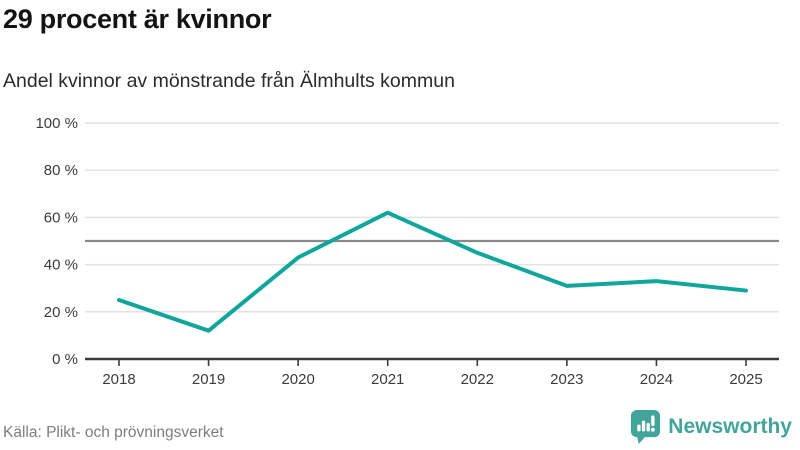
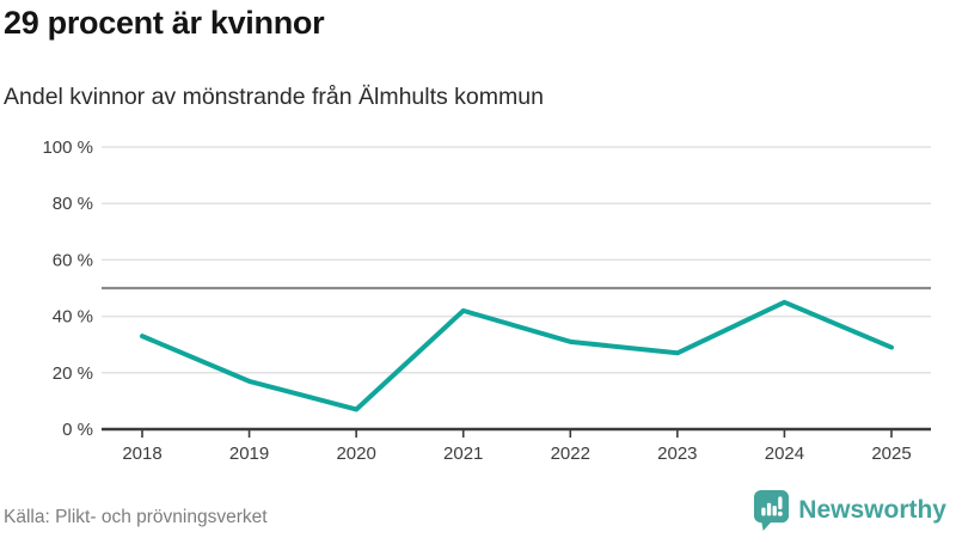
2018: 25% -> 33%
2019: 12% -> 17%
2020: 43% -> 7%
2021: 62% -> 42%
2022: 45% -> 31%
2023: 31% -> 27%
2024: 33% -> 45%
